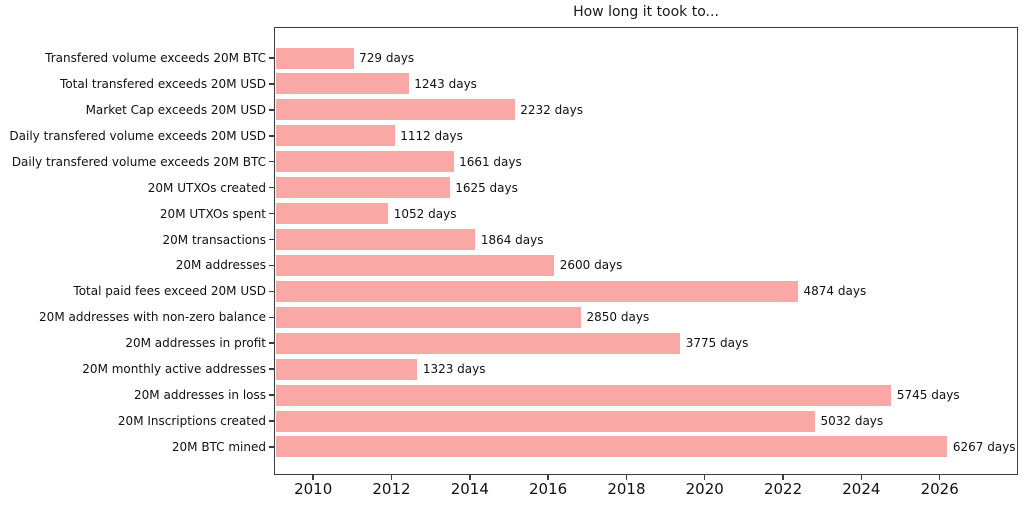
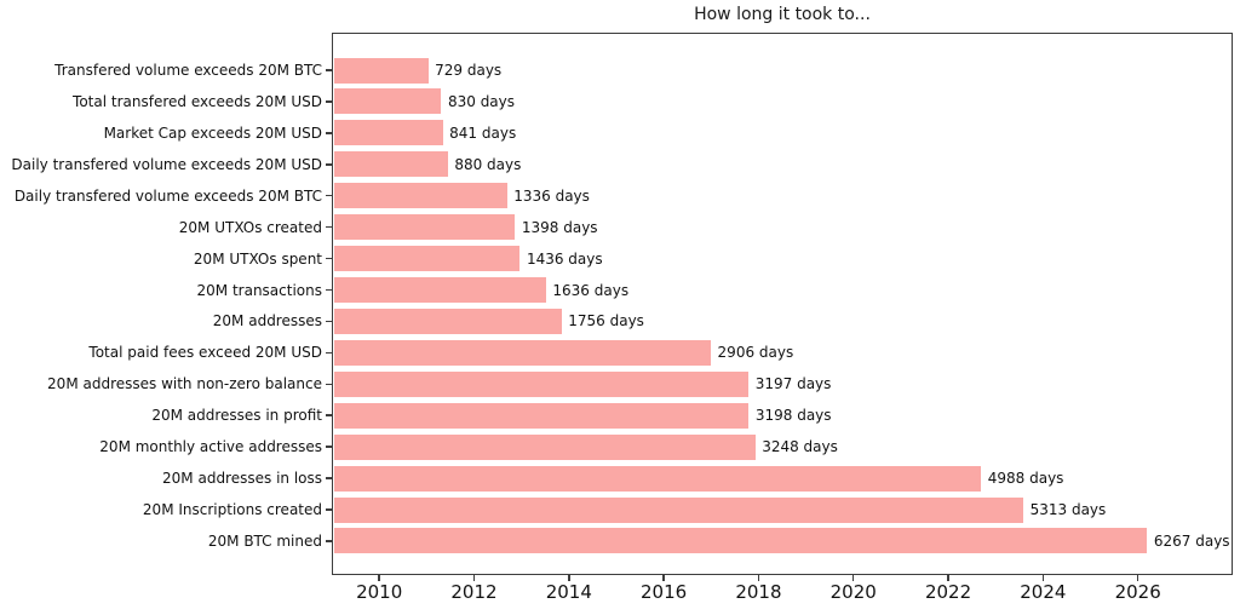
Total transfered exceeds 20M USD: 1243 -> 830
Market Cap exceeds 20M USD: 2232 -> 841
Daily transfered volume exceeds 20M USD: 1112 -> 880
Daily transfered volume exceeds 20M BTC: 1661 -> 1336
20M UTXOs created: 1625 -> 1398
20M UTXOs spent: 1052 -> 1436
20M transactions: 1864 -> 1636
20M addresses: 2600 -> 1756
Total paid fees exceed 20M USD: 4874 -> 2906
20M addresses with non-zero balance: 2850 -> 3197
20M addresses in profit: 3775 -> 3198
20M monthly active addresses: 1323 -> 3248
20M addresses in loss: 5745 -> 4988
20M Inscriptions created: 5032 -> 5313
